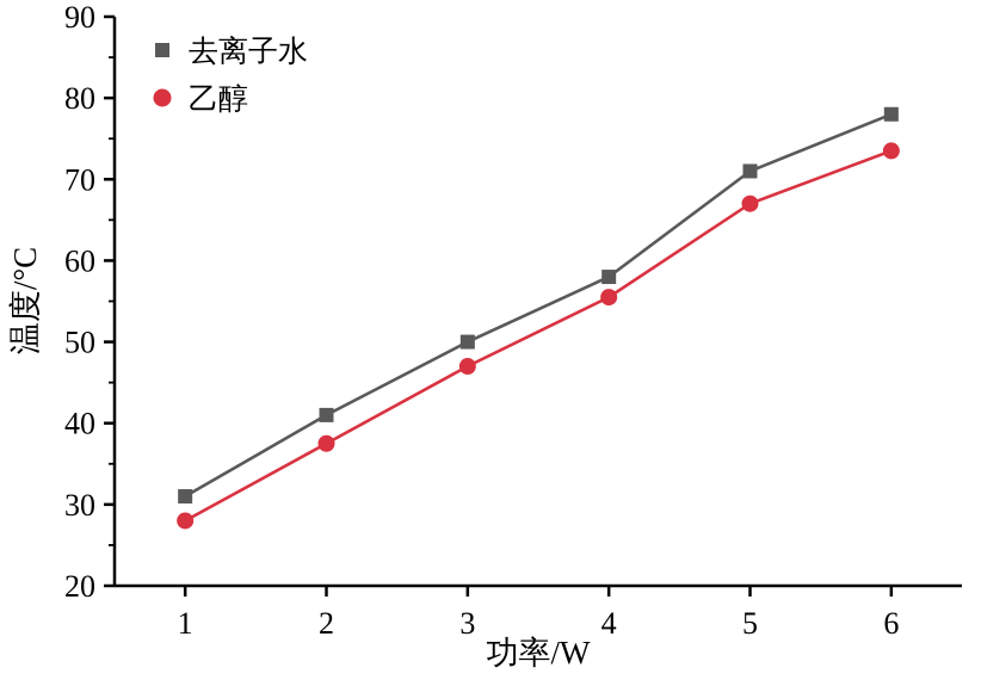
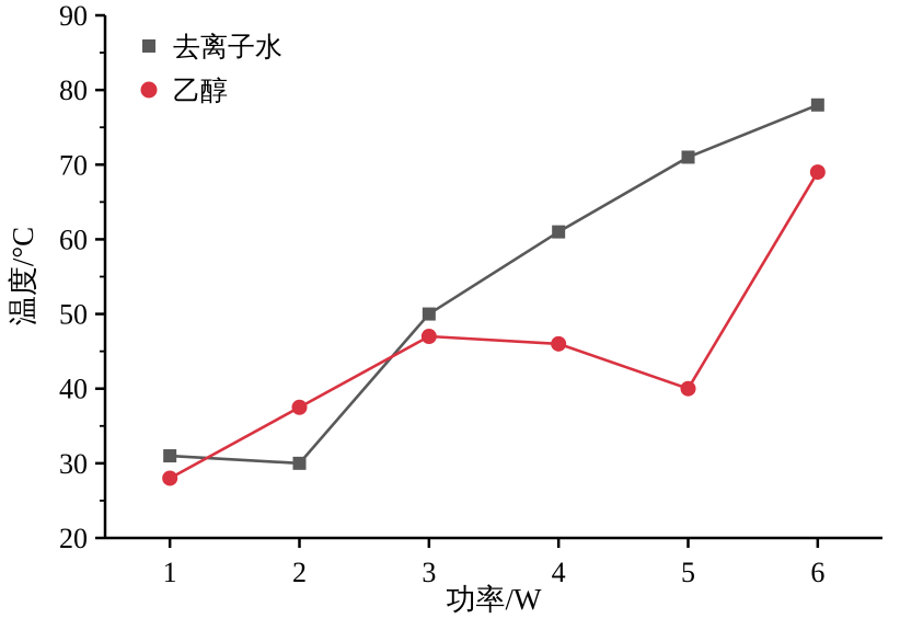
去离子水/2: 41 -> 30
去离子水/4: 58 -> 61
乙醇/4: 56 -> 46
乙醇/5: 67 -> 40
乙醇/6: 74 -> 69
